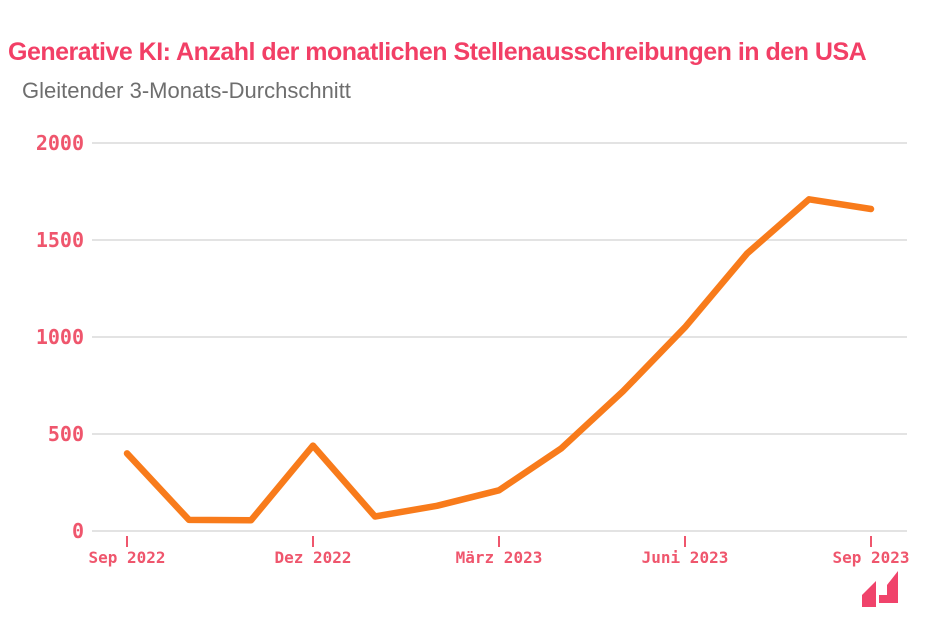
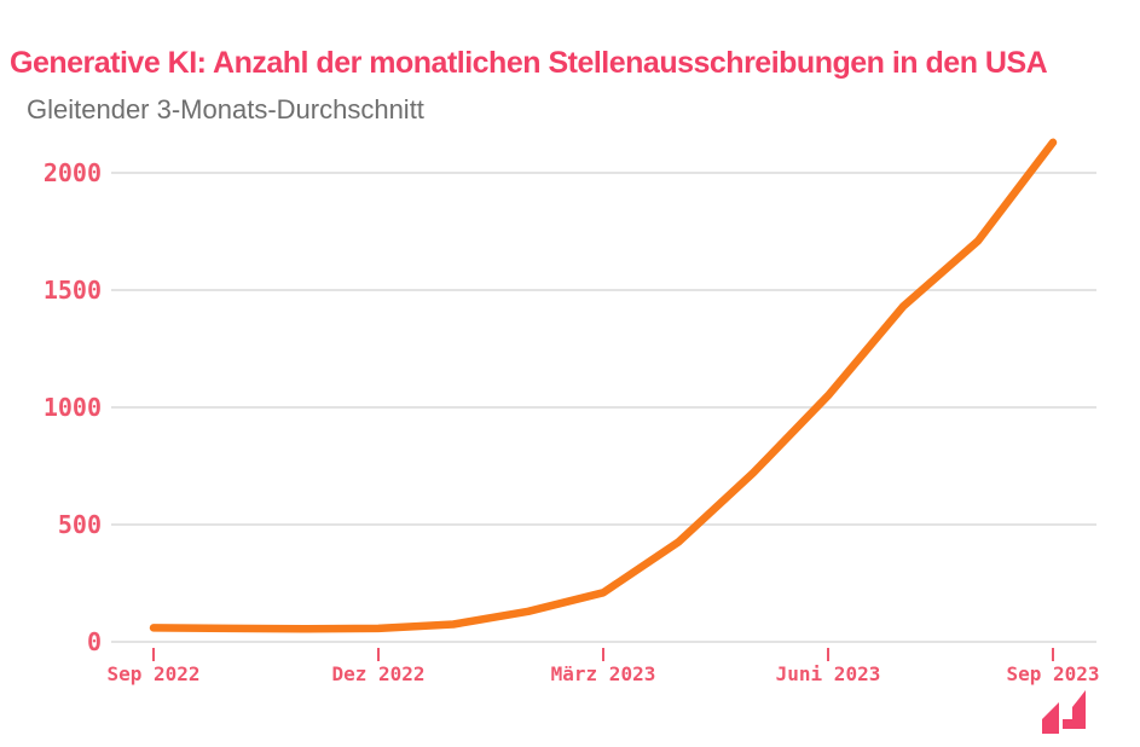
Sep 2022: 400 -> 60
Dez 2022: 440 -> 60
Sep 2023: 1660 -> 2130
